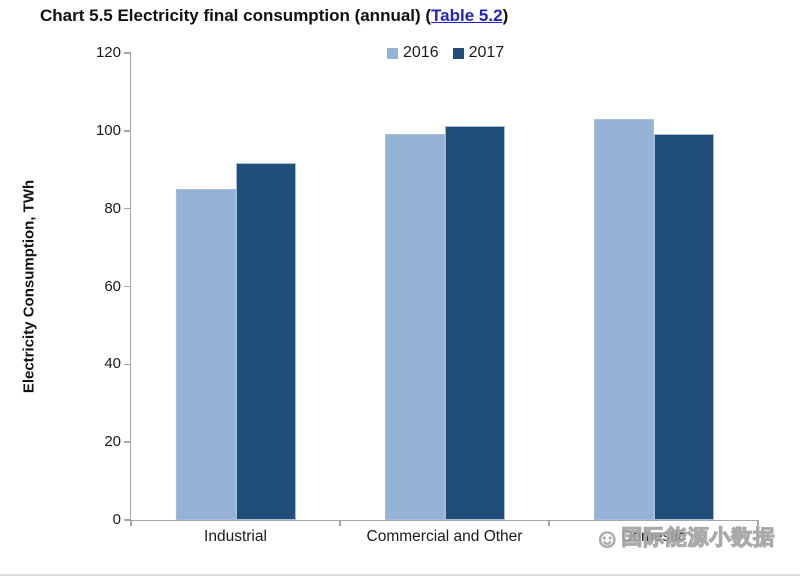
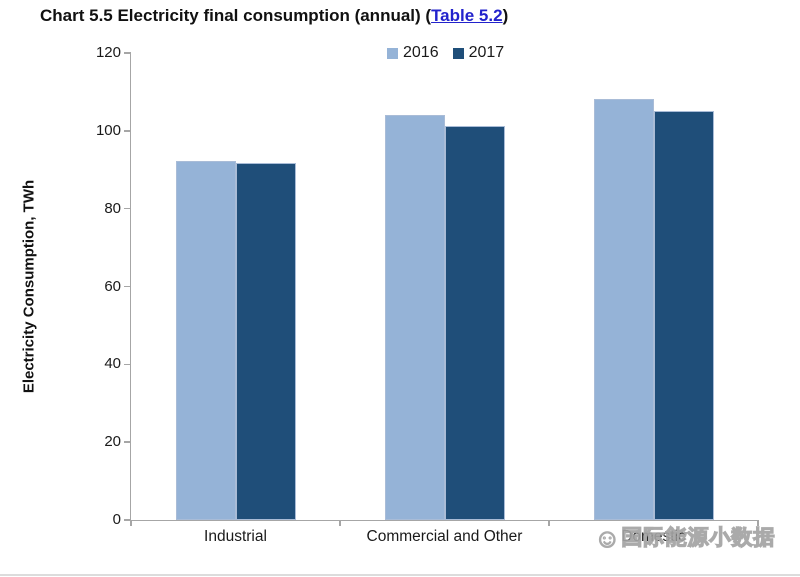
2016/Industrial: 85 -> 92
2016/Commercial and Other: 99 -> 104
2016/Domestic: 103 -> 108
2017/Domestic: 99 -> 105
